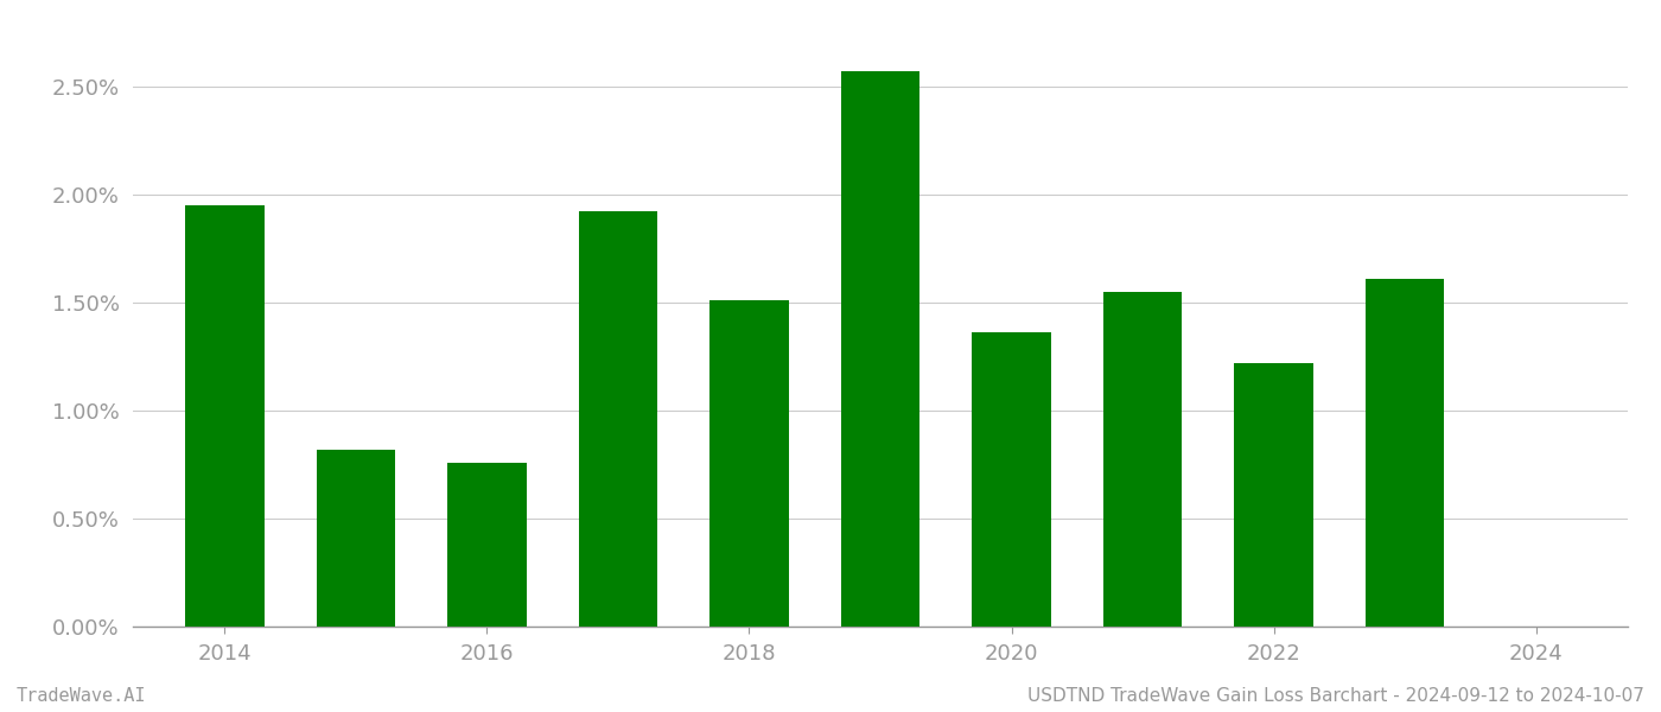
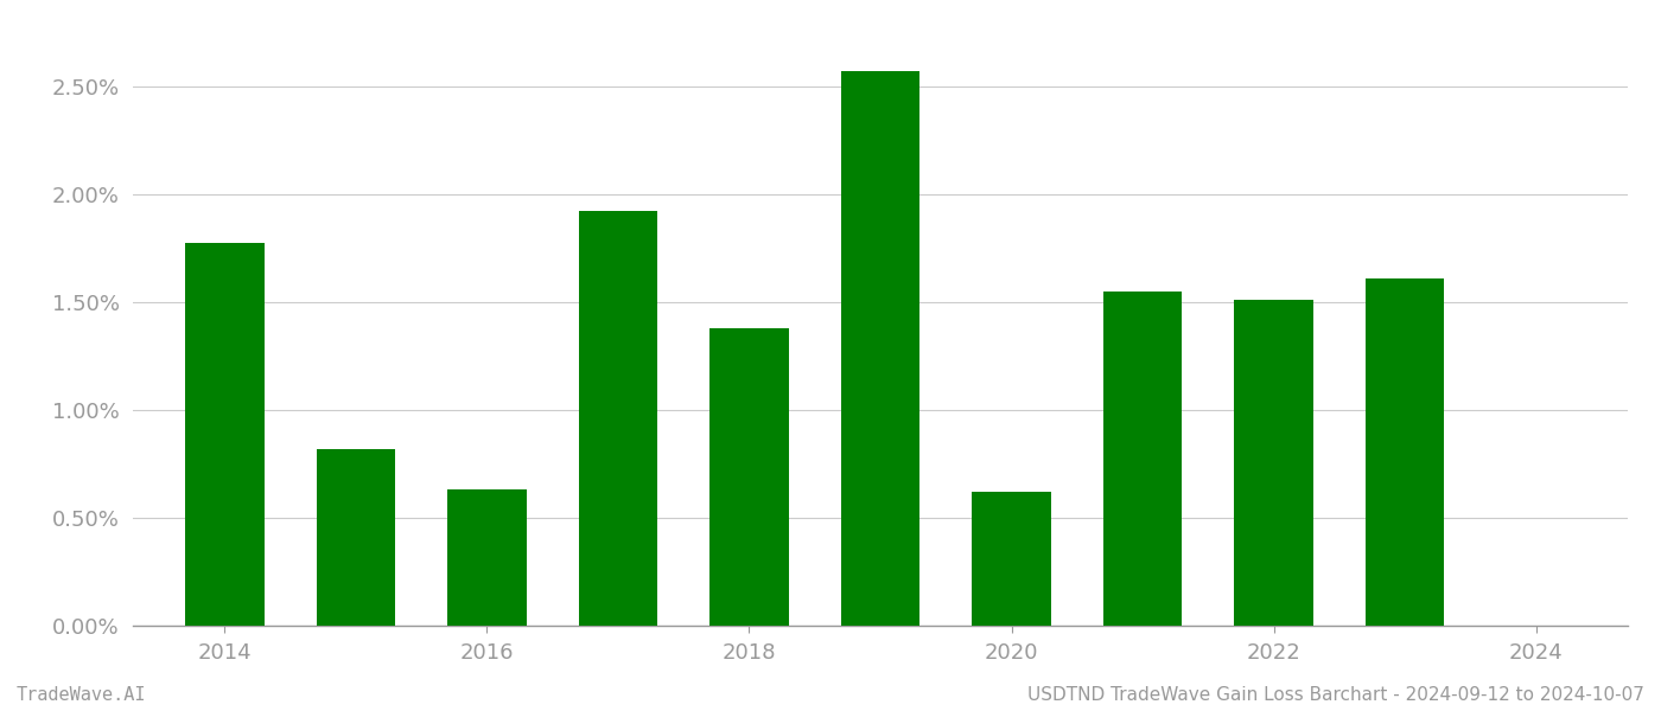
2014: 1.95% -> 1.77%
2016: 0.76% -> 0.63%
2018: 1.51% -> 1.38%
2020: 1.36% -> 0.62%
2022: 1.22% -> 1.51%
